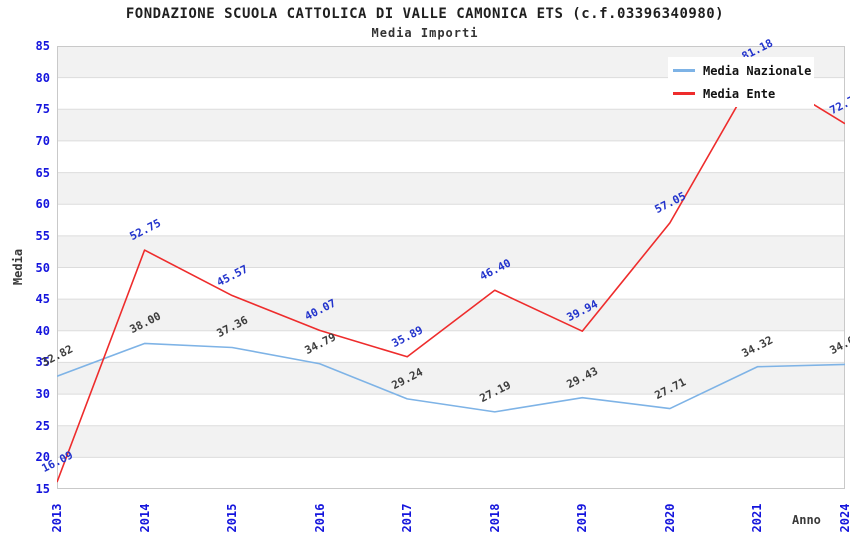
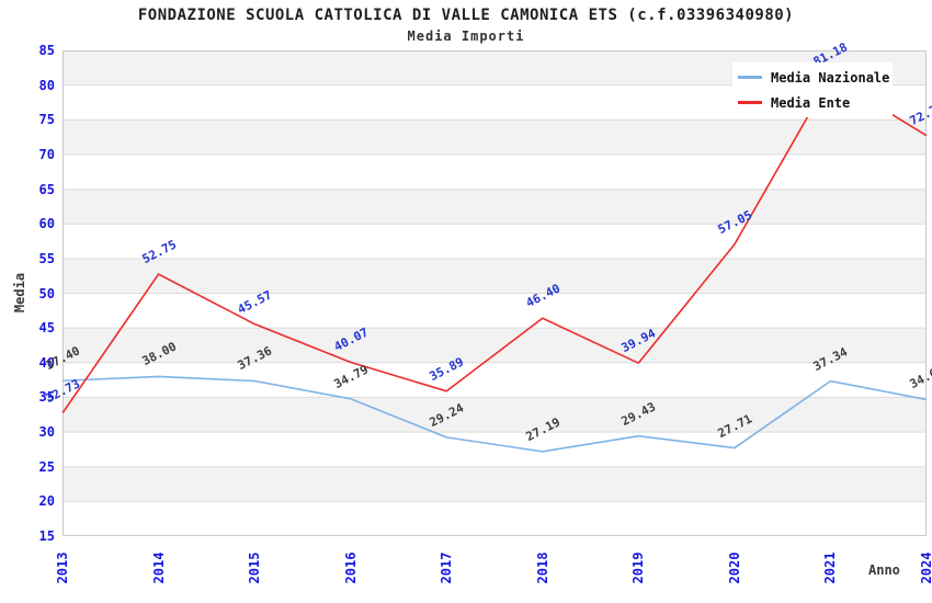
Media Nazionale/2013: 32.82 -> 37.40
Media Ente/2013: 16.09 -> 32.73
Media Nazionale/2021: 34.32 -> 37.34
